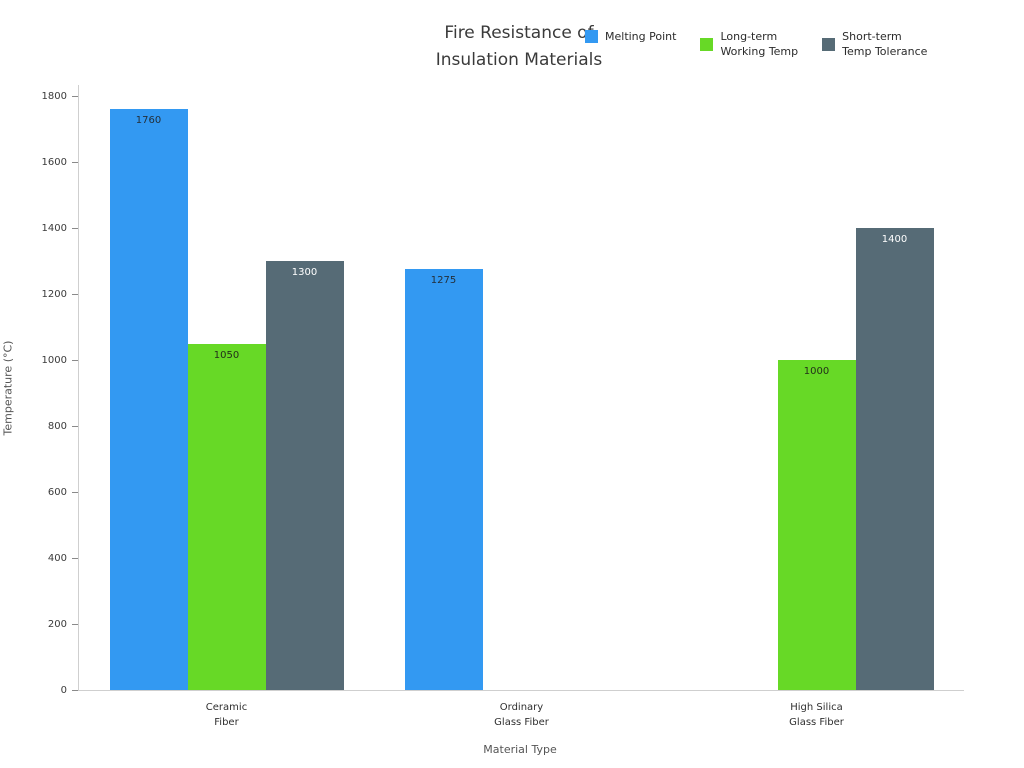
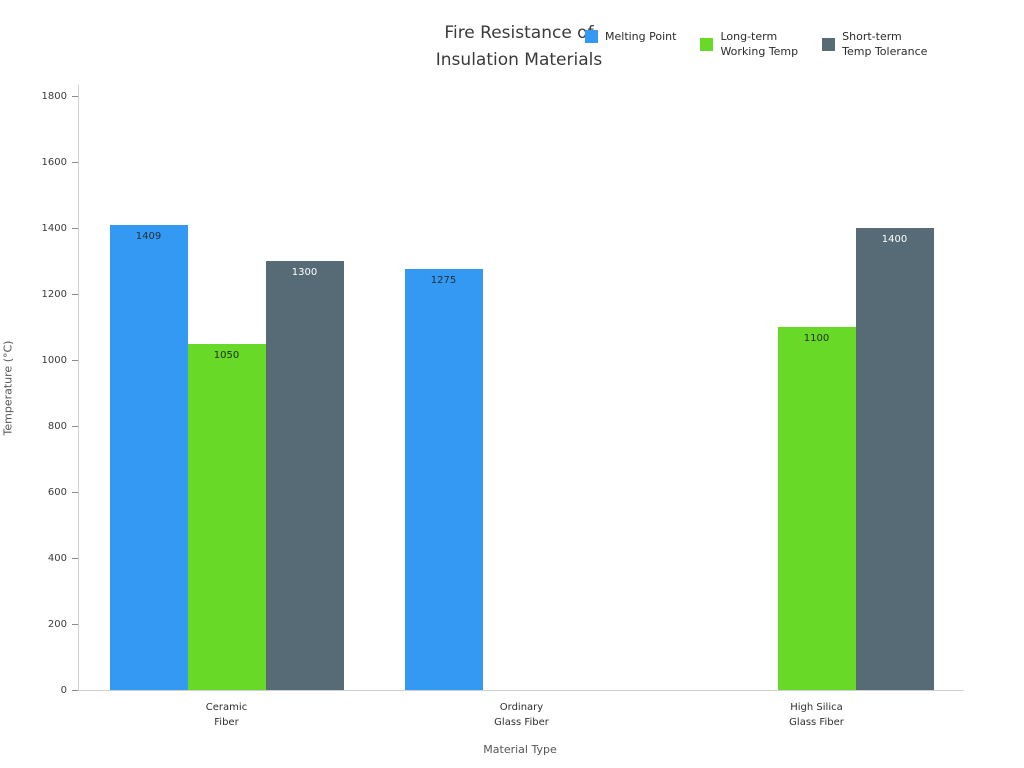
Melting Point/Ceramic Fiber: 1760 -> 1409
Long-term Working Temp/High Silica Glass Fiber: 1000 -> 1100
